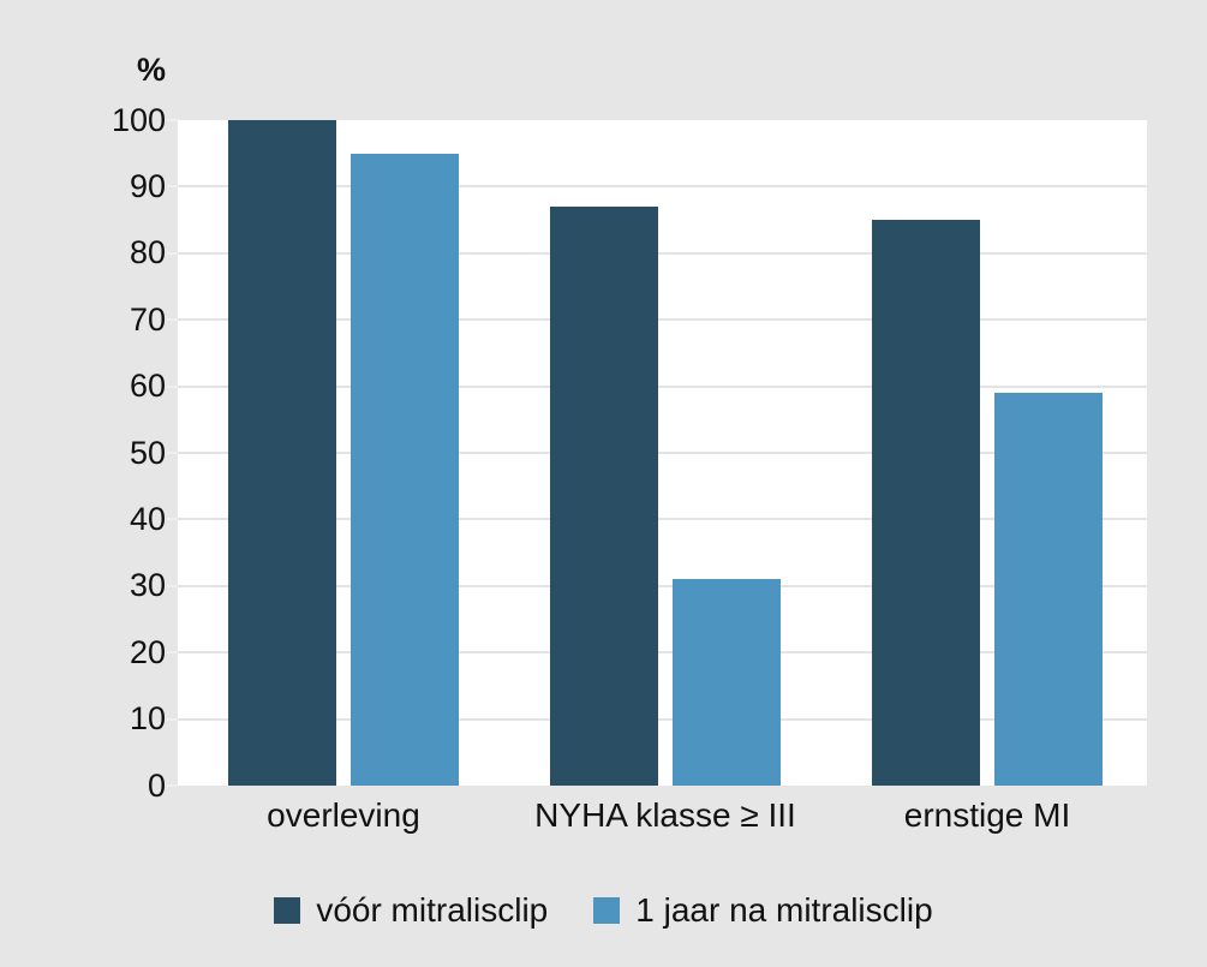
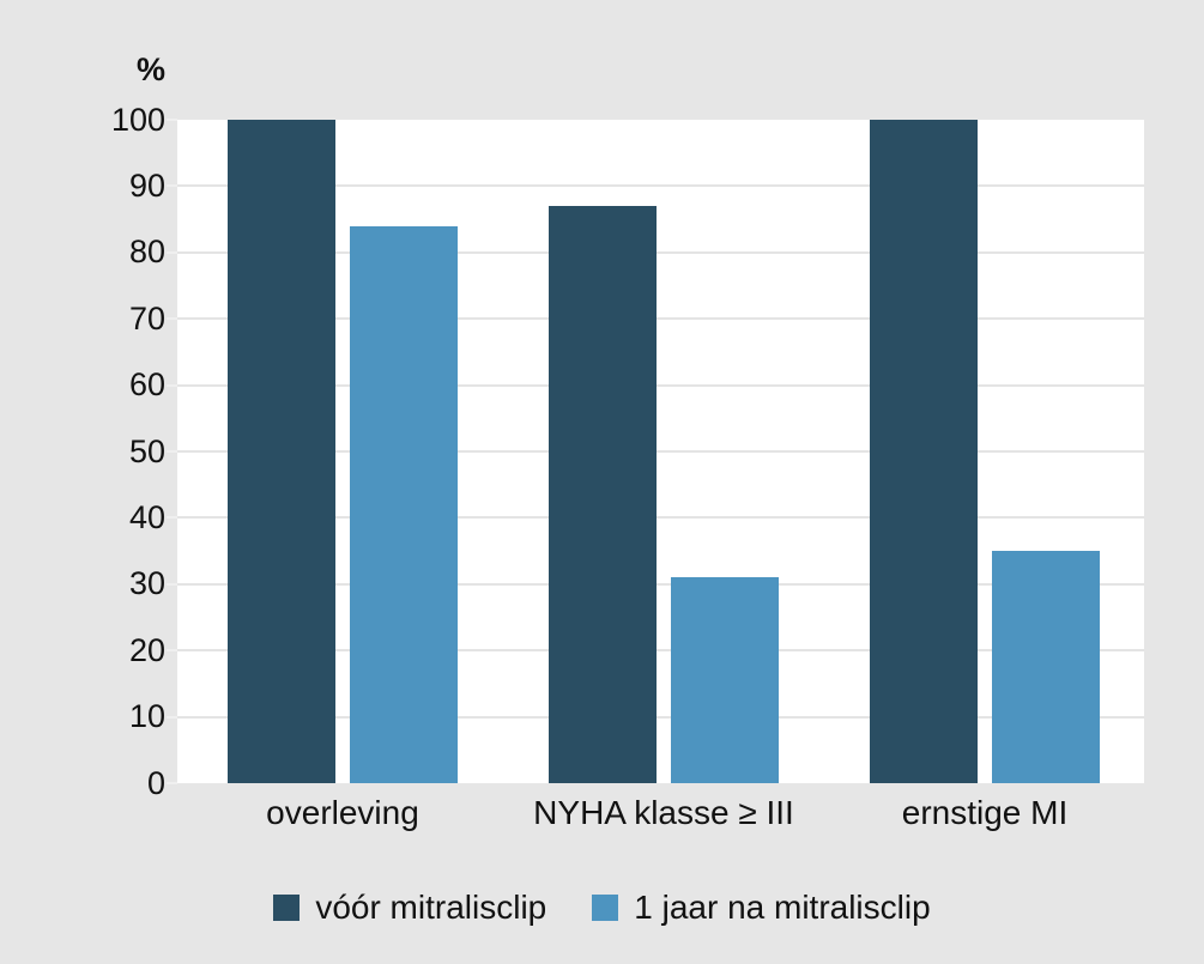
1 jaar na mitralisclip/overleving: 95 -> 84
vóór mitralisclip/ernstige MI: 85 -> 100
1 jaar na mitralisclip/ernstige MI: 59 -> 35
